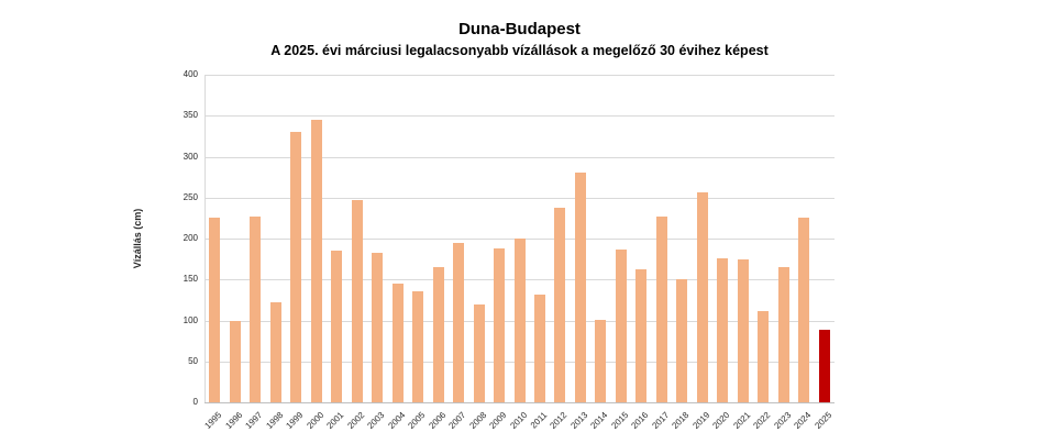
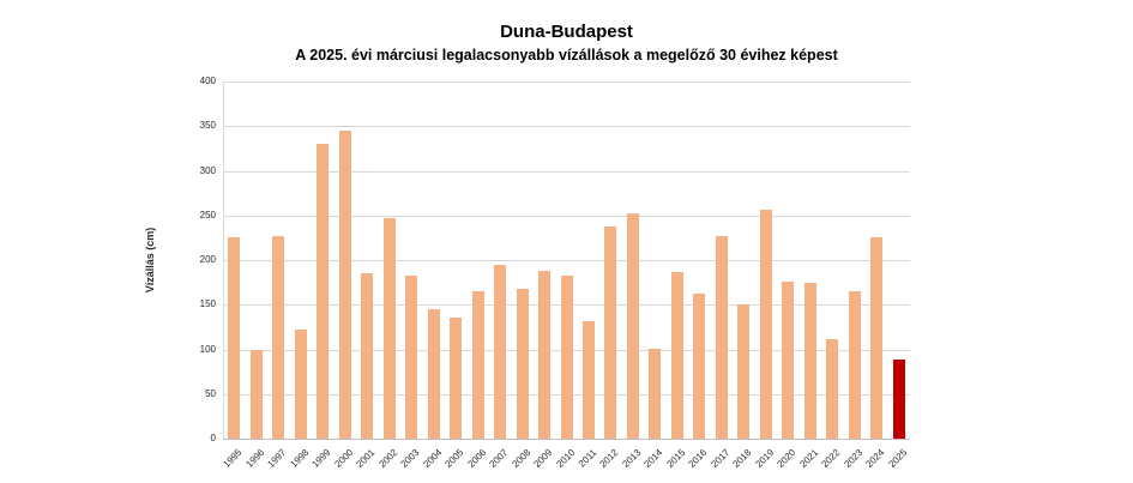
2008: 120 -> 170
2010: 200 -> 180
2013: 280 -> 250
